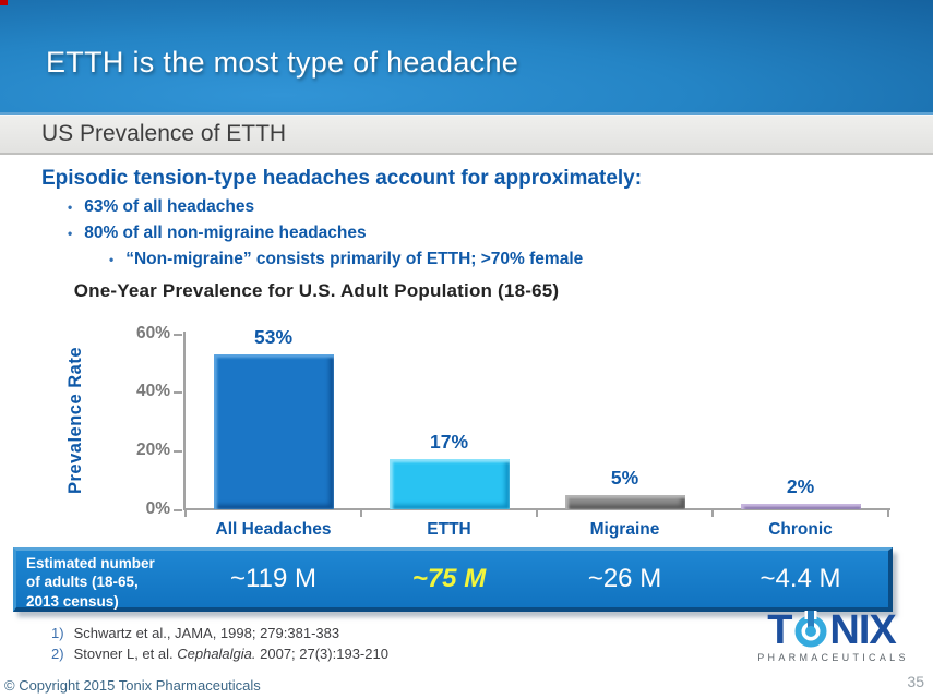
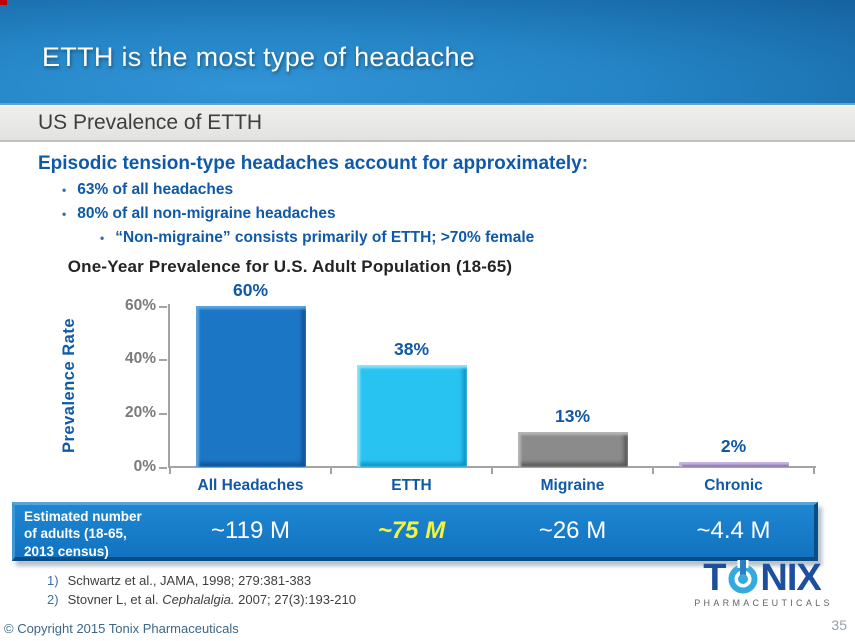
All Headaches: 53% -> 60%
ETTH: 17% -> 38%
Migraine: 5% -> 13%
